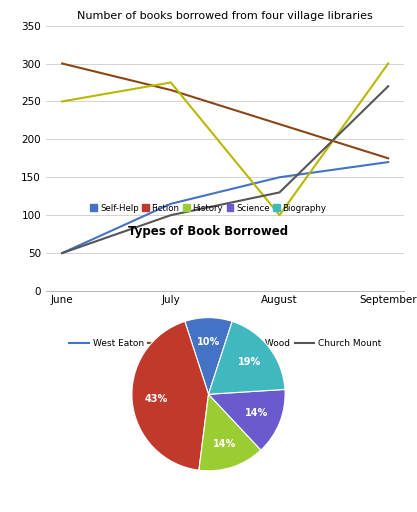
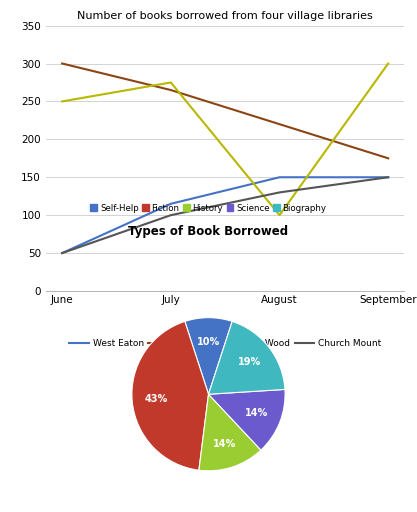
West Eaton/September: 170 -> 150
Church Mount/September: 270 -> 150
